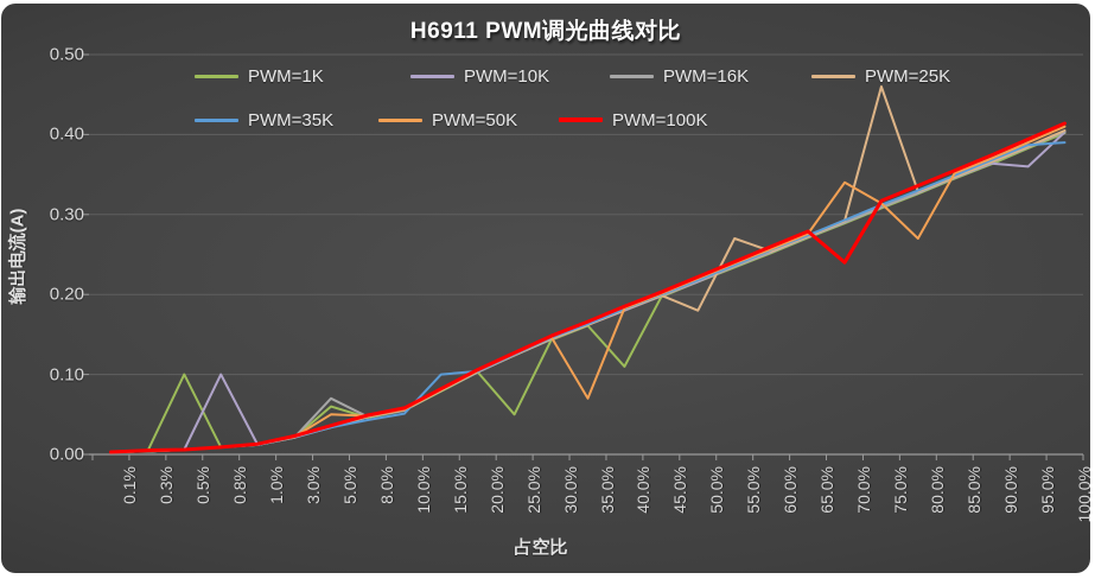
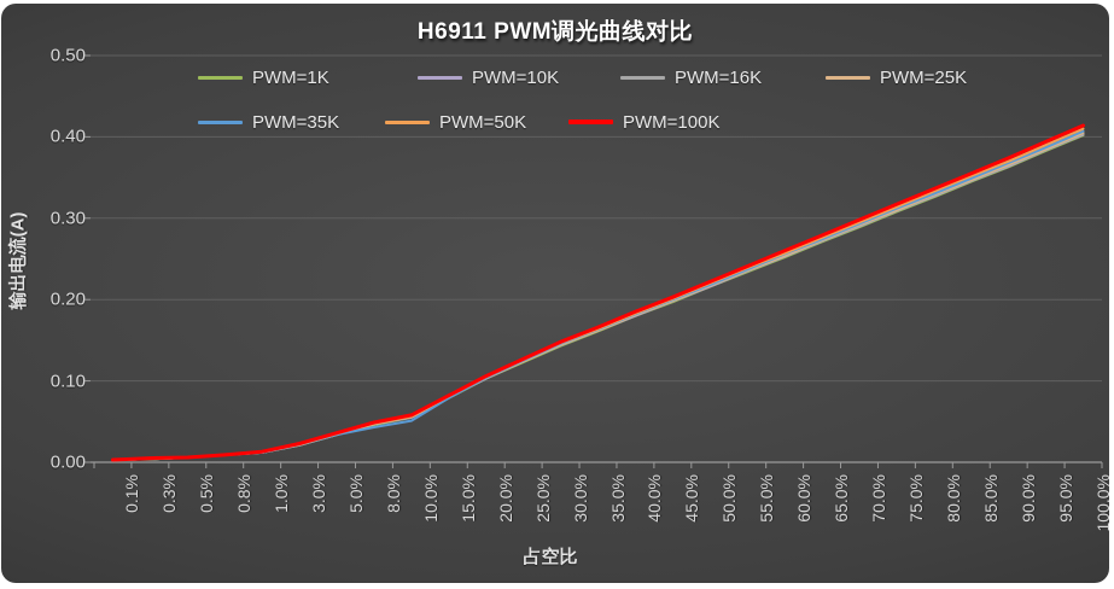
PWM=1K/0.5%: 0.10 -> 0.01
PWM=10K/0.8%: 0.10 -> 0.01
PWM=1K/5.0%: 0.06 -> 0.03
PWM=16K/5.0%: 0.07 -> 0.03
PWM=50K/5.0%: 0.05 -> 0.04
PWM=35K/15.0%: 0.10 -> 0.08
PWM=1K/25.0%: 0.05 -> 0.12
PWM=50K/35.0%: 0.07 -> 0.16
PWM=1K/40.0%: 0.11 -> 0.18
PWM=25K/50.0%: 0.18 -> 0.22
PWM=25K/55.0%: 0.27 -> 0.24
PWM=50K/70.0%: 0.34 -> 0.29
PWM=100K/70.0%: 0.24 -> 0.30
PWM=25K/75.0%: 0.46 -> 0.31
PWM=50K/80.0%: 0.27 -> 0.33
PWM=10K/95.0%: 0.36 -> 0.38
PWM=35K/100.0%: 0.39 -> 0.41
